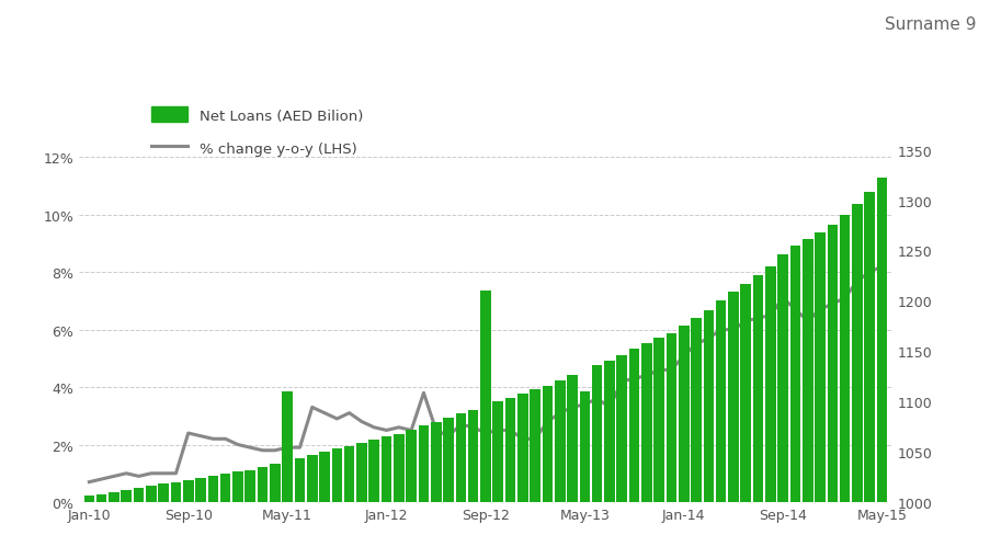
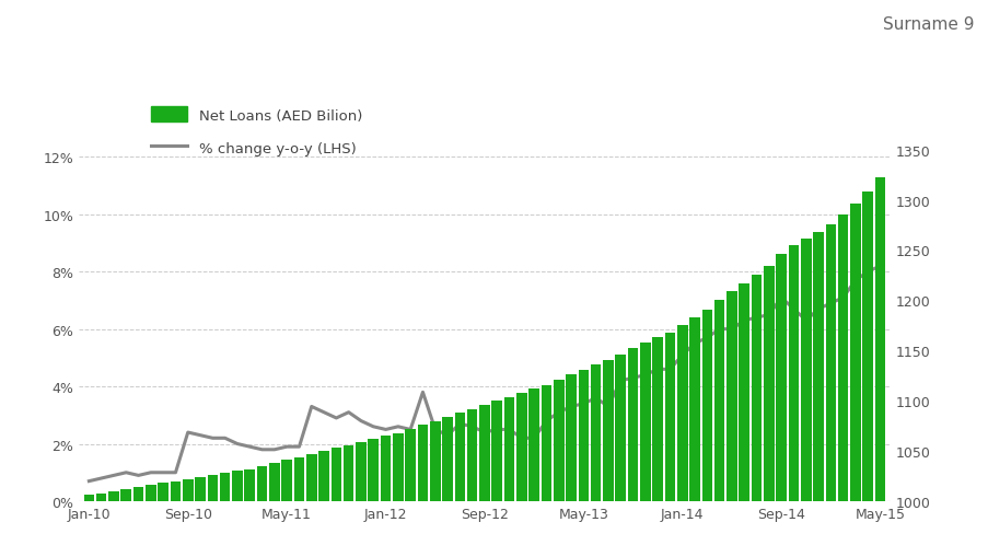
Net Loans (AED Bilion)/May-11: 1110 -> 1041
Net Loans (AED Bilion)/Sep-12: 1210 -> 1096
Net Loans (AED Bilion)/May-13: 1110 -> 1131
